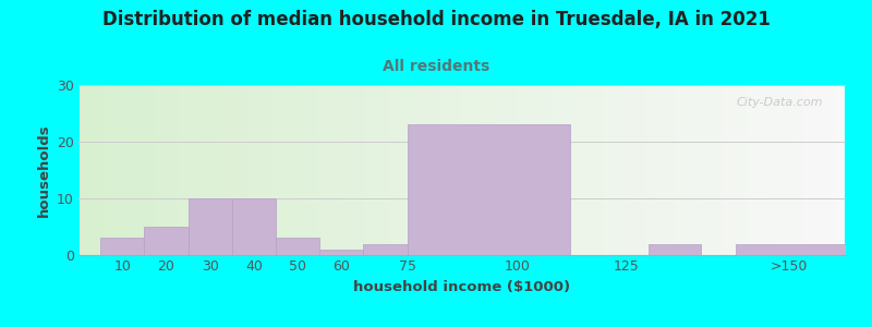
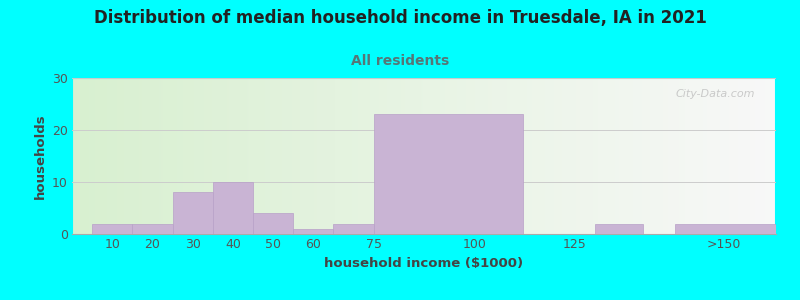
10: 3 -> 2
20: 5 -> 2
30: 10 -> 8
50: 3 -> 4
